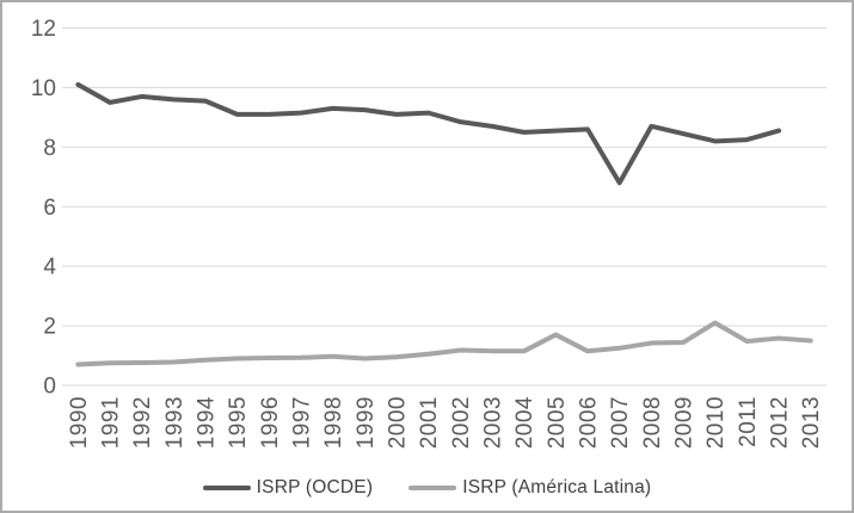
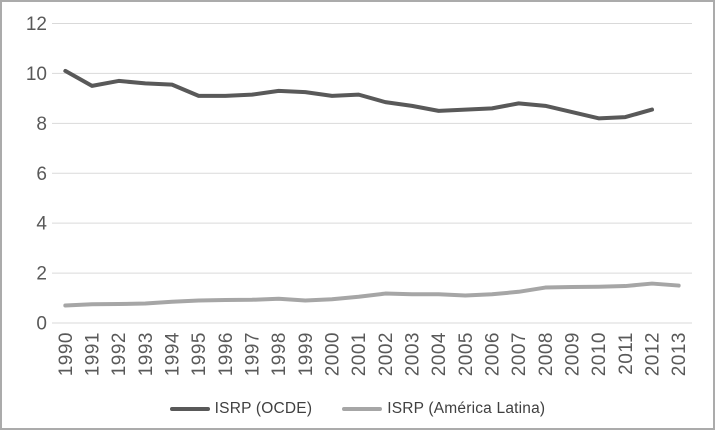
ISRP (América Latina)/2005: 1.7 -> 1.1
ISRP (OCDE)/2007: 6.8 -> 8.8
ISRP (América Latina)/2010: 2.1 -> 1.4
